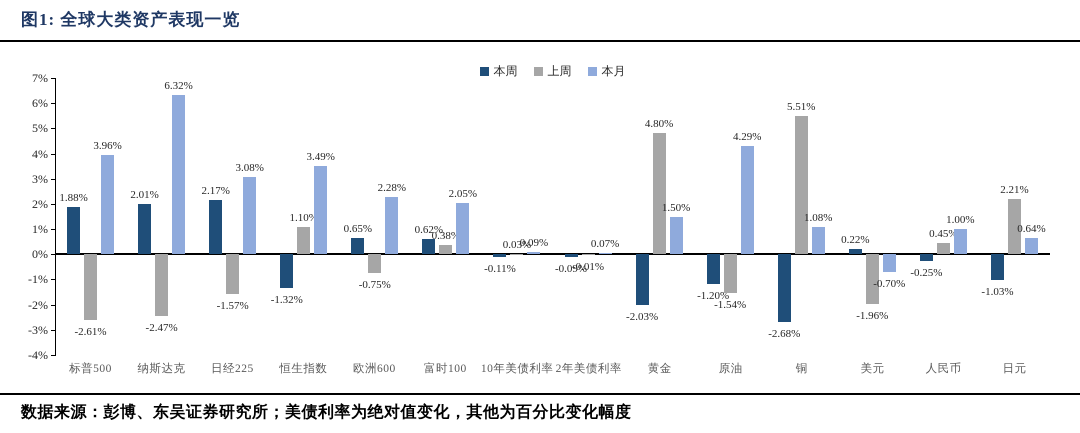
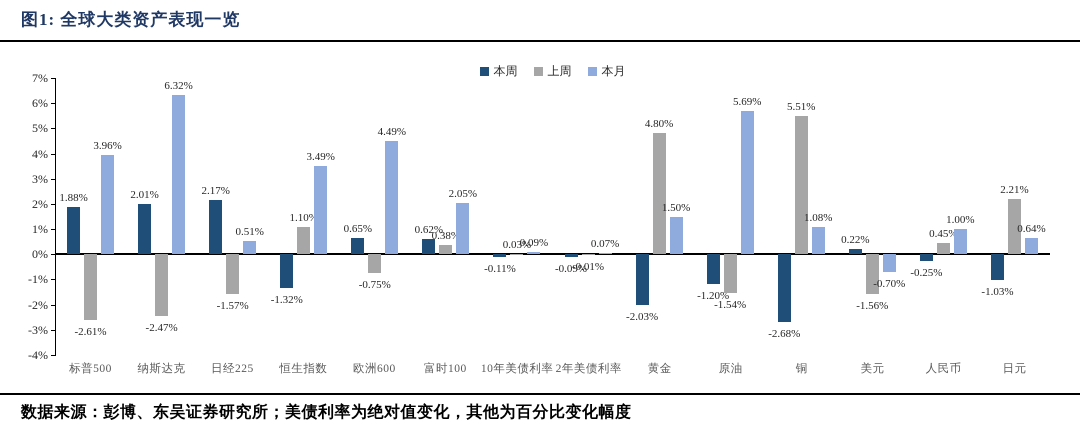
本月/日经225: 3.08% -> 0.51%
本月/欧洲600: 2.28% -> 4.49%
本月/原油: 4.29% -> 5.69%
上周/美元: -1.96% -> -1.56%
